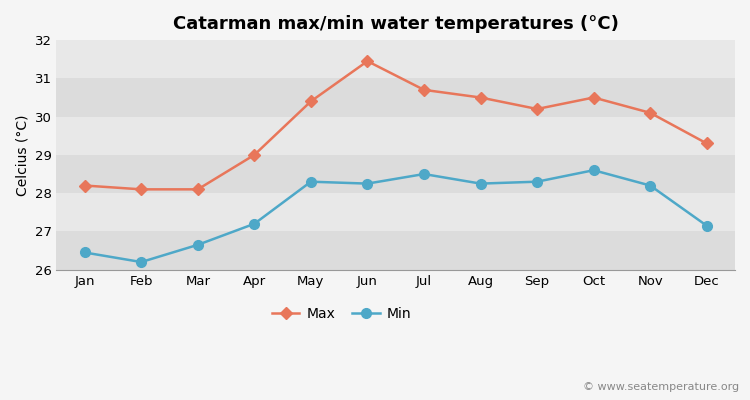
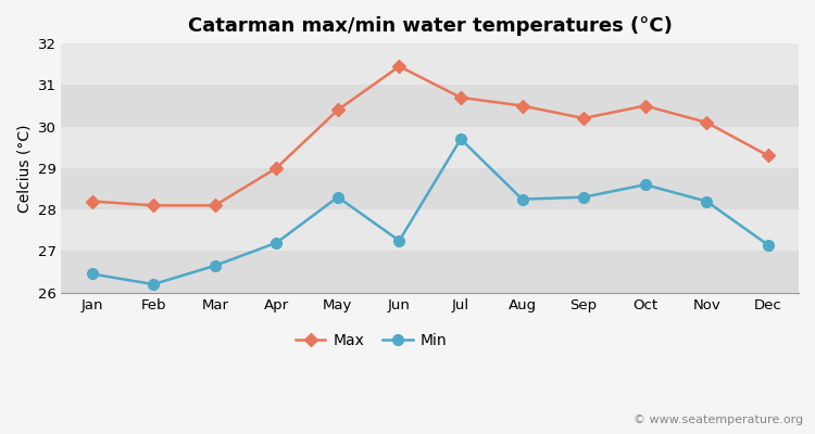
Min/Jun: 28.25 -> 27.25
Min/Jul: 28.50 -> 29.70
